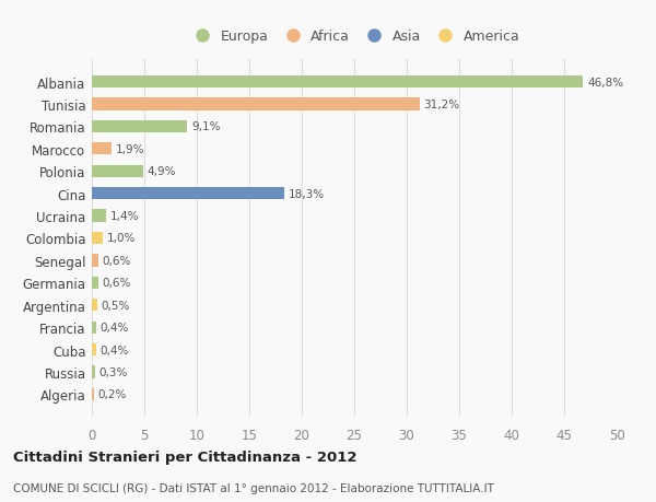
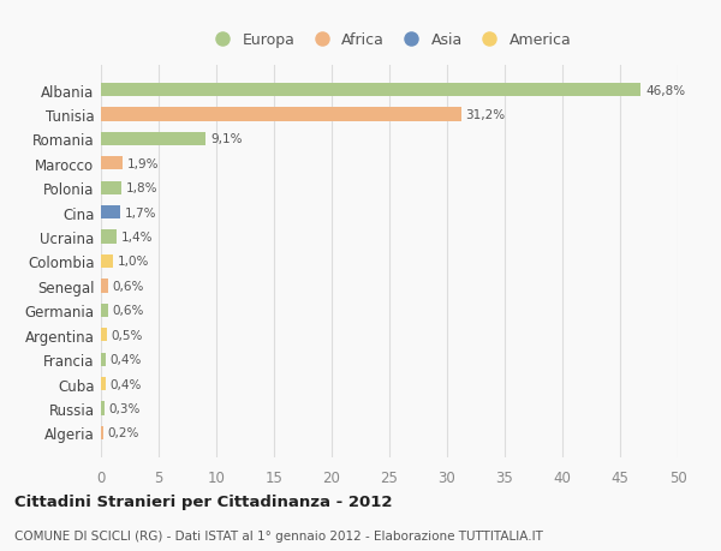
Polonia: 4,9% -> 1,8%
Cina: 18,3% -> 1,7%
